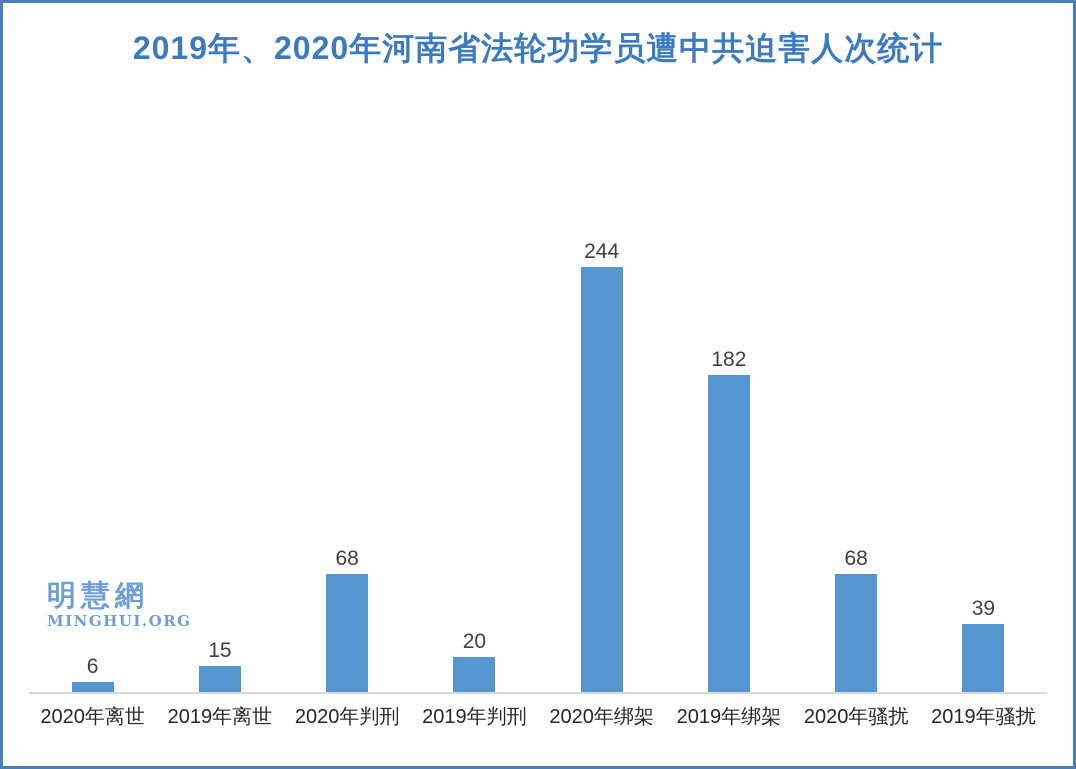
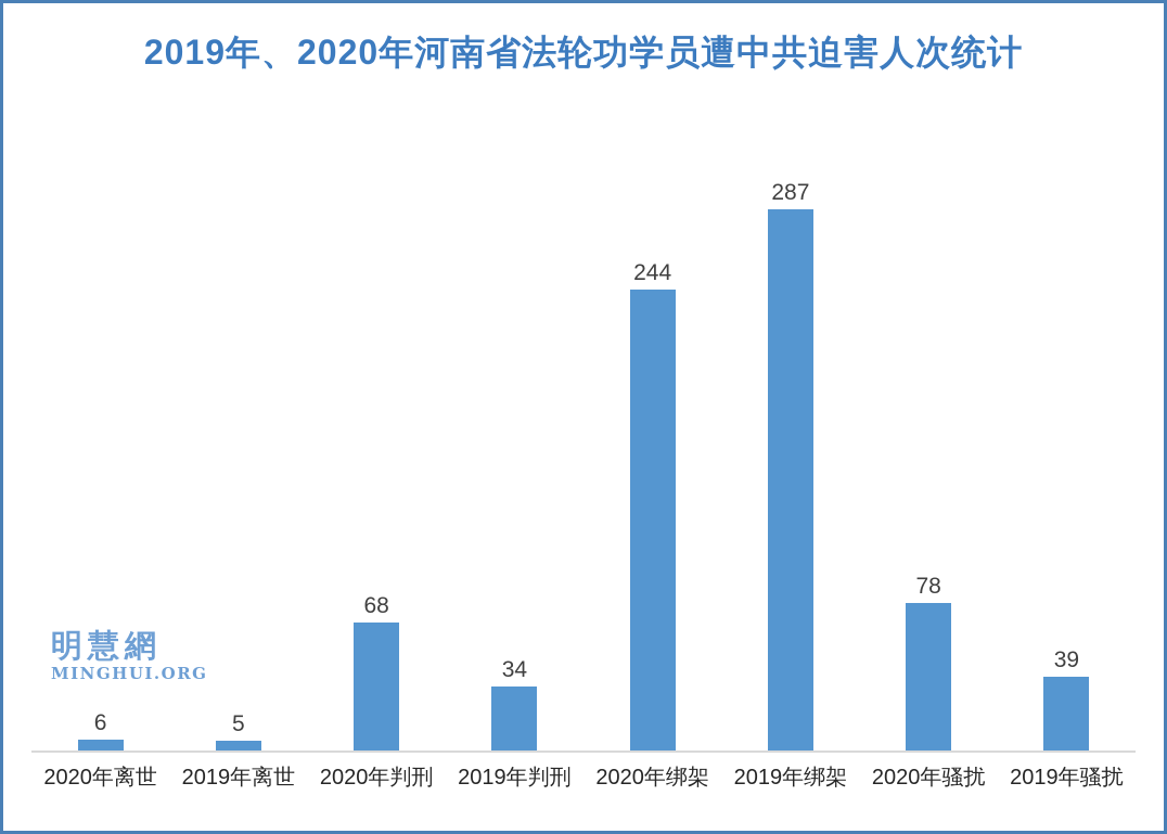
2019年离世: 15 -> 5
2019年判刑: 20 -> 34
2019年绑架: 182 -> 287
2020年骚扰: 68 -> 78
